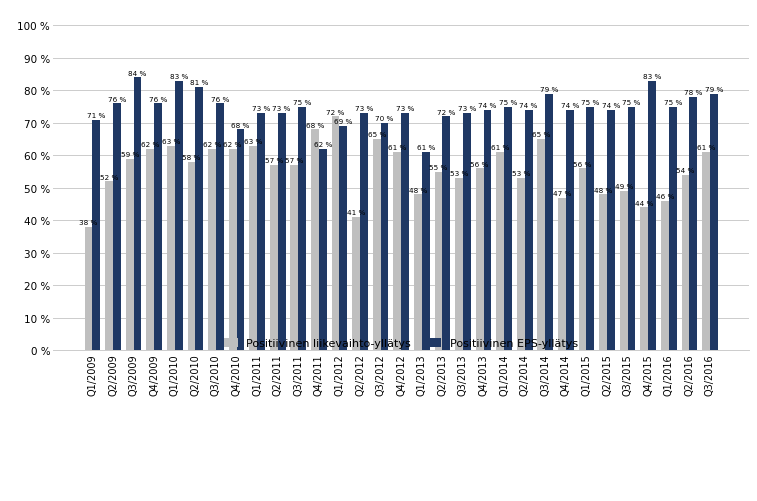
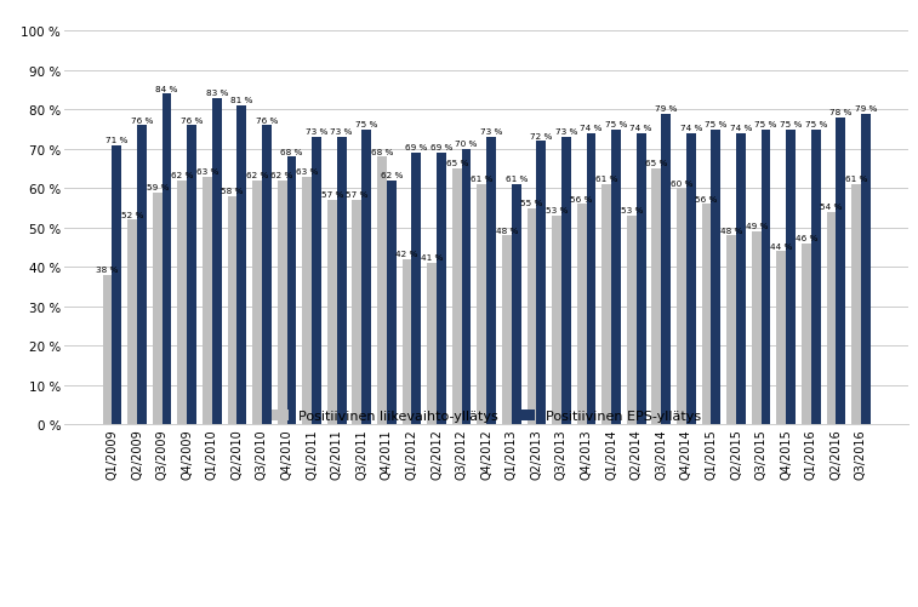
Positiivinen liikevaihto-yllätys/Q1/2012: 72 -> 42
Positiivinen EPS-yllätys/Q2/2012: 73 -> 69
Positiivinen liikevaihto-yllätys/Q4/2014: 47 -> 60
Positiivinen EPS-yllätys/Q4/2015: 83 -> 75
